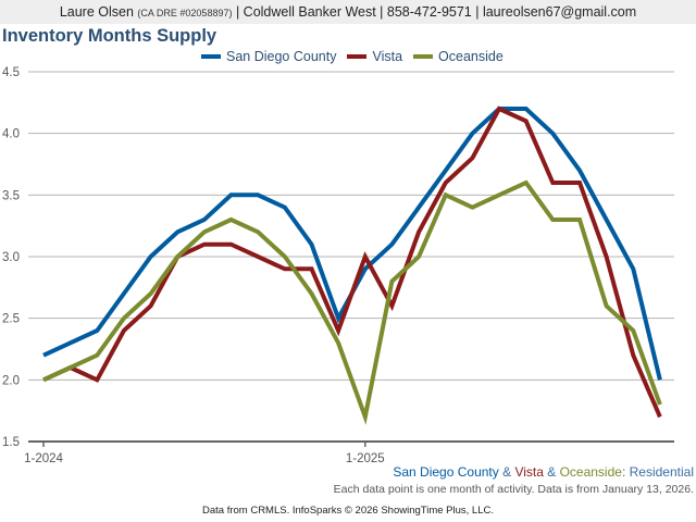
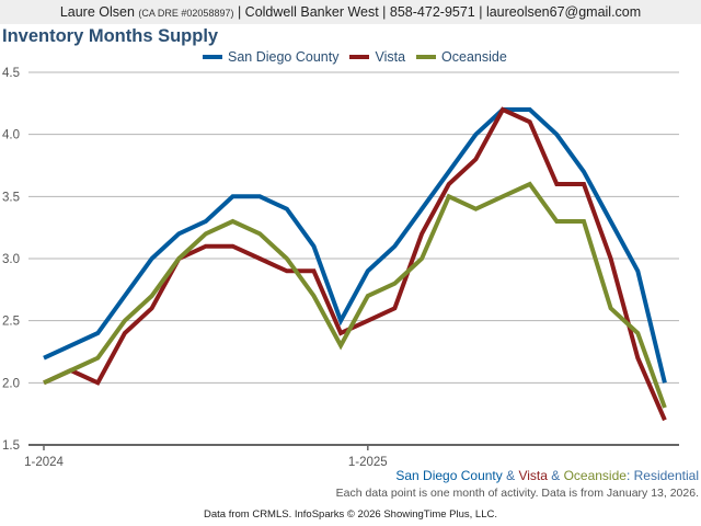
Vista/1-2025: 3.0 -> 2.5
Oceanside/1-2025: 1.7 -> 2.7
